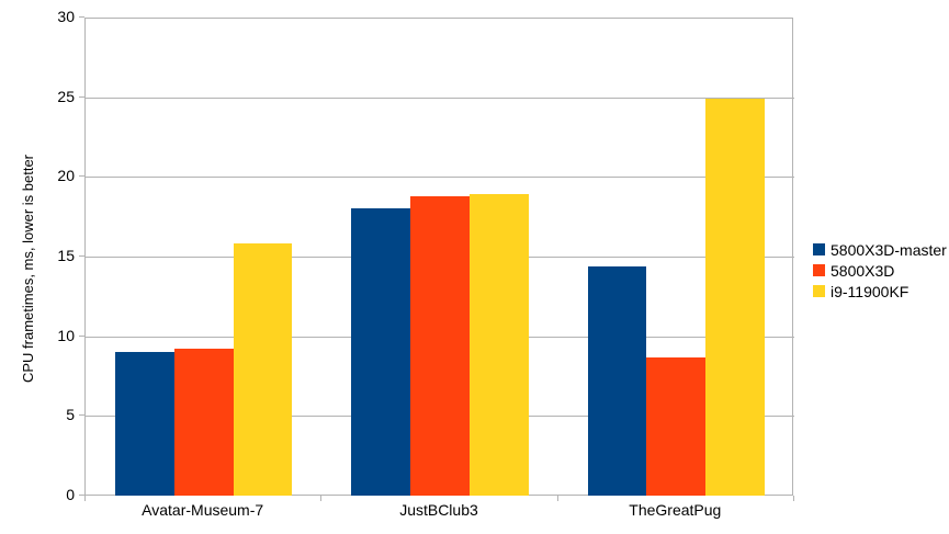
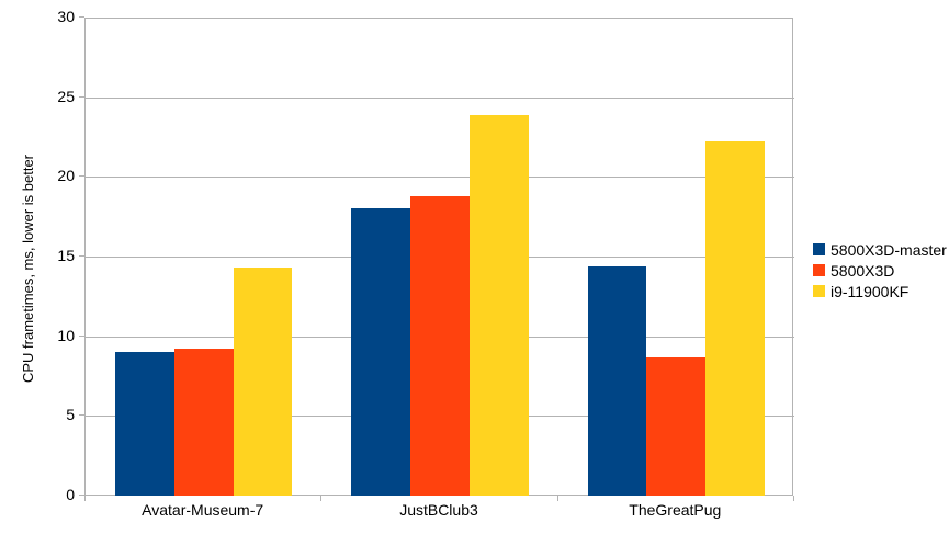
i9-11900KF/Avatar-Museum-7: 15.8 -> 14.3
i9-11900KF/JustBClub3: 18.9 -> 23.9
i9-11900KF/TheGreatPug: 24.9 -> 22.2
